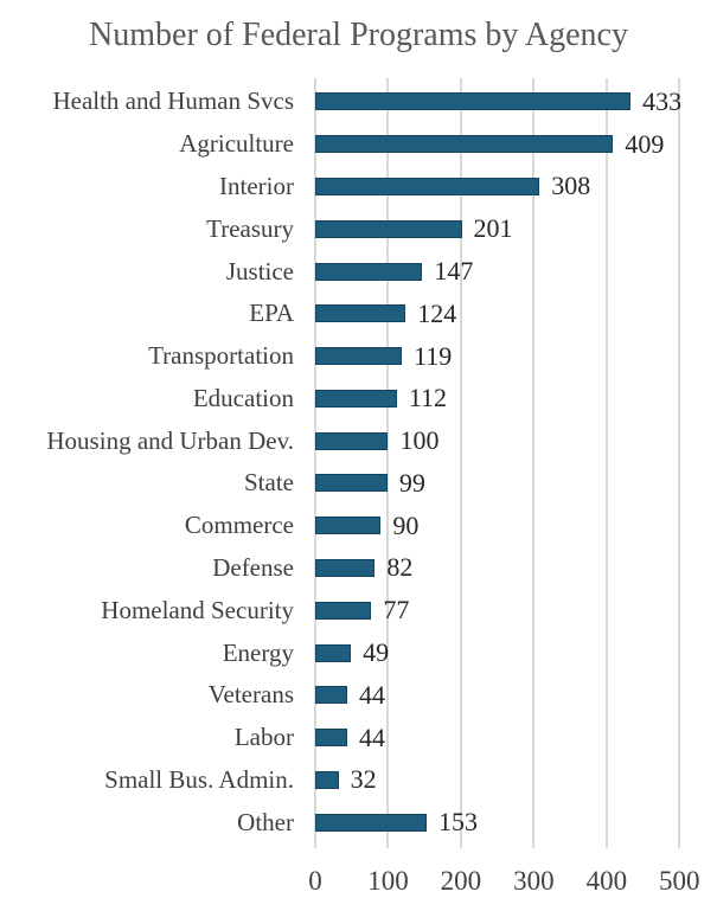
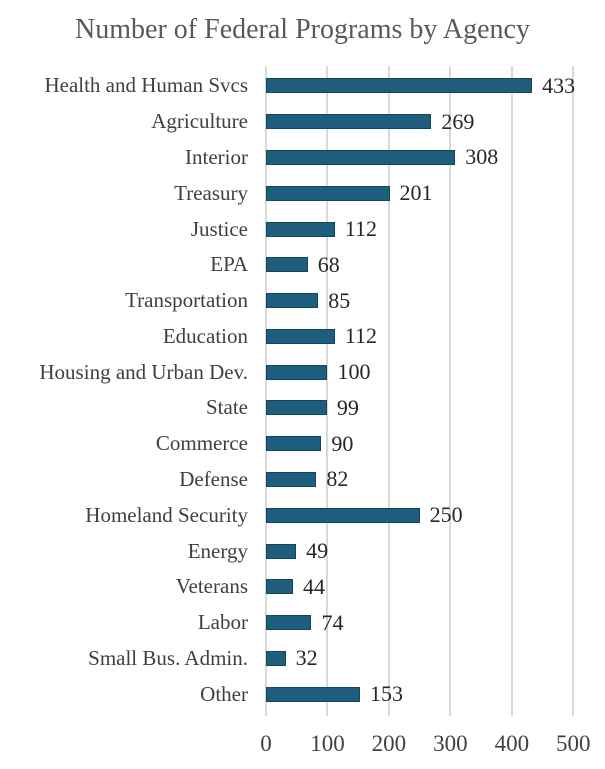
Agriculture: 409 -> 269
Justice: 147 -> 112
EPA: 124 -> 68
Transportation: 119 -> 85
Homeland Security: 77 -> 250
Labor: 44 -> 74
